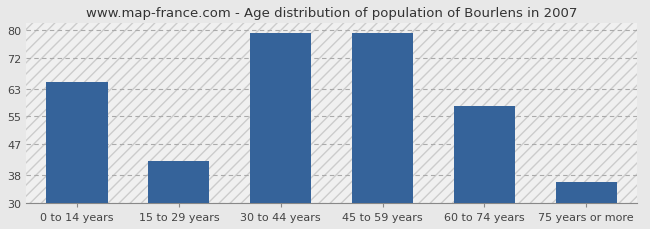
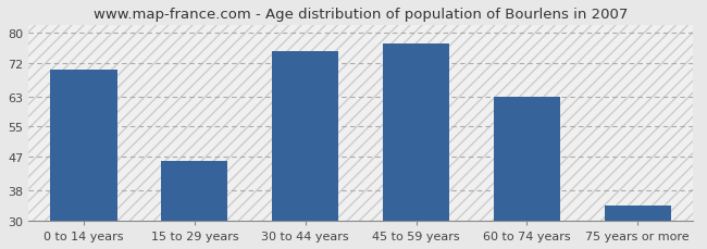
0 to 14 years: 65 -> 70
15 to 29 years: 42 -> 46
30 to 44 years: 79 -> 75
45 to 59 years: 79 -> 77
60 to 74 years: 58 -> 63
75 years or more: 36 -> 34
